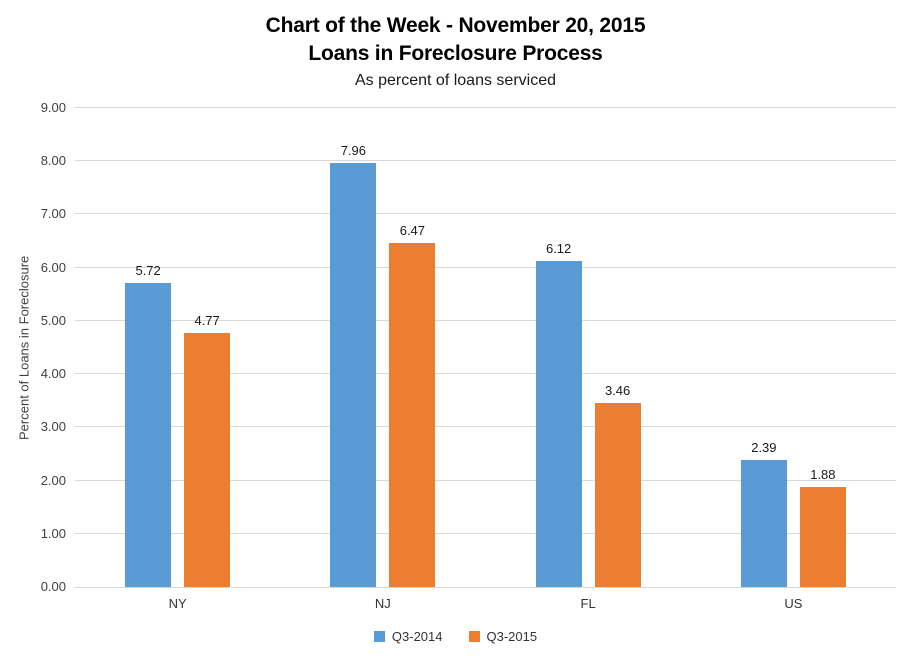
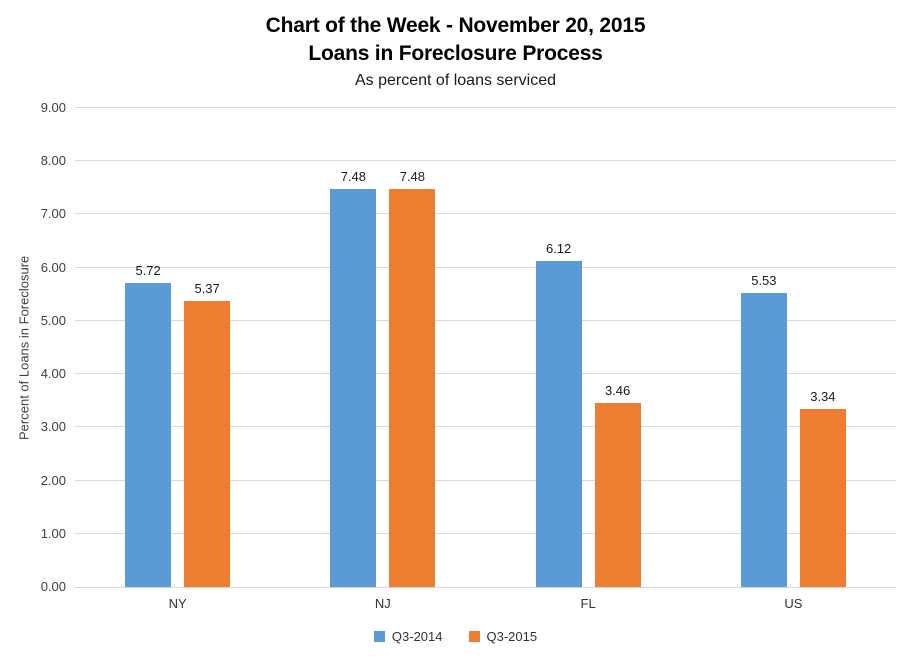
Q3-2015/NY: 4.77 -> 5.37
Q3-2014/NJ: 7.96 -> 7.48
Q3-2015/NJ: 6.47 -> 7.48
Q3-2014/US: 2.39 -> 5.53
Q3-2015/US: 1.88 -> 3.34
